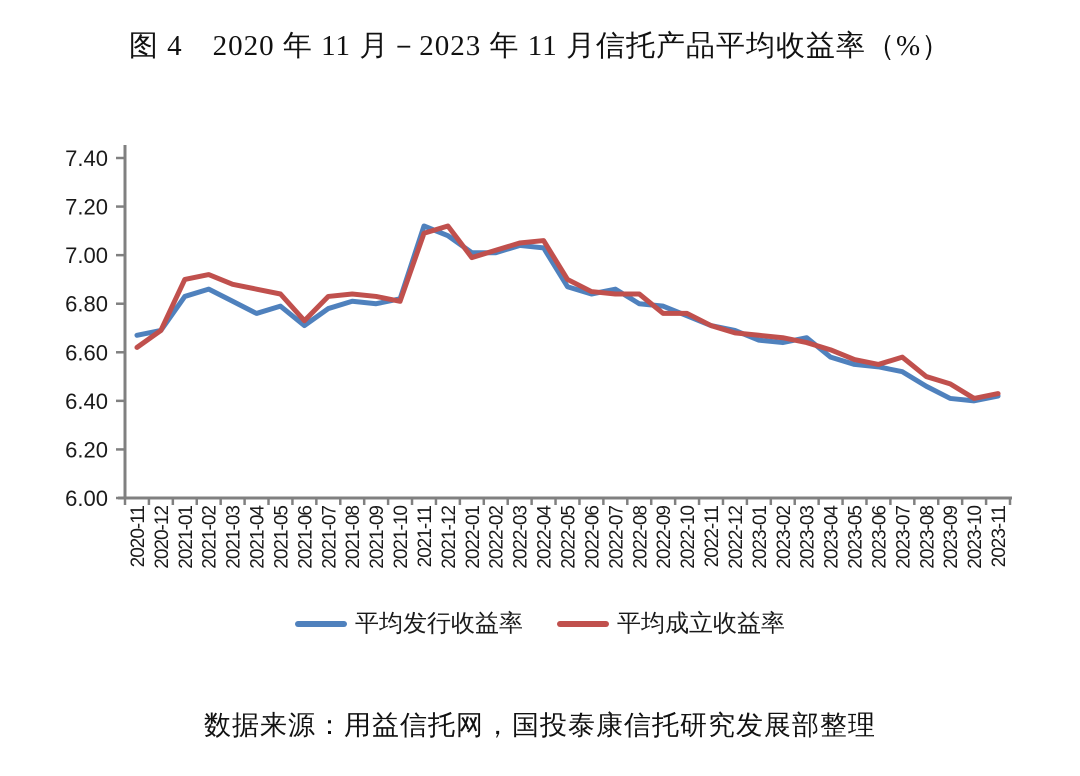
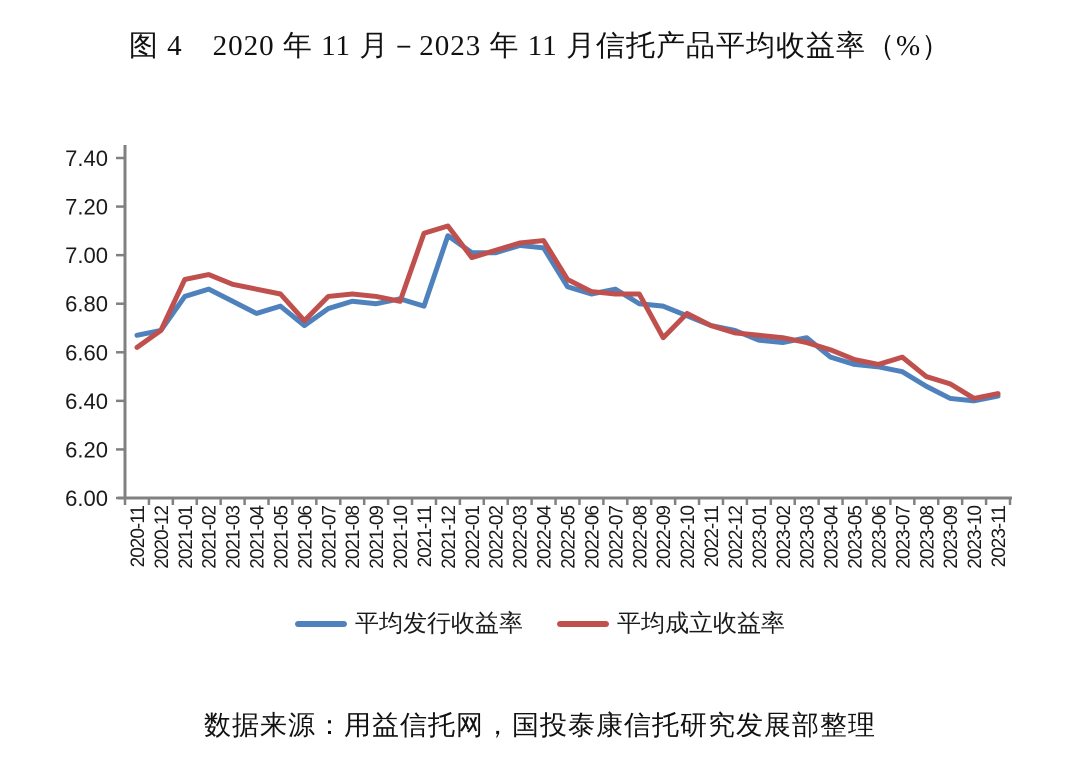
平均发行收益率/2021-11: 7.12 -> 6.79
平均成立收益率/2022-09: 6.76 -> 6.66
